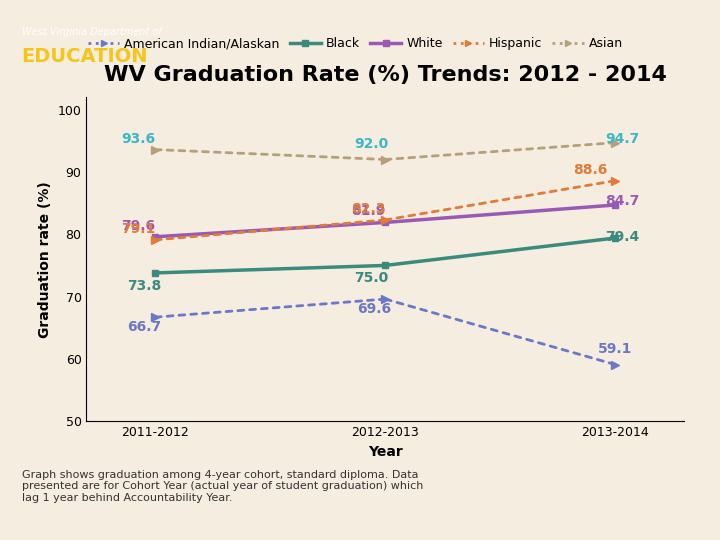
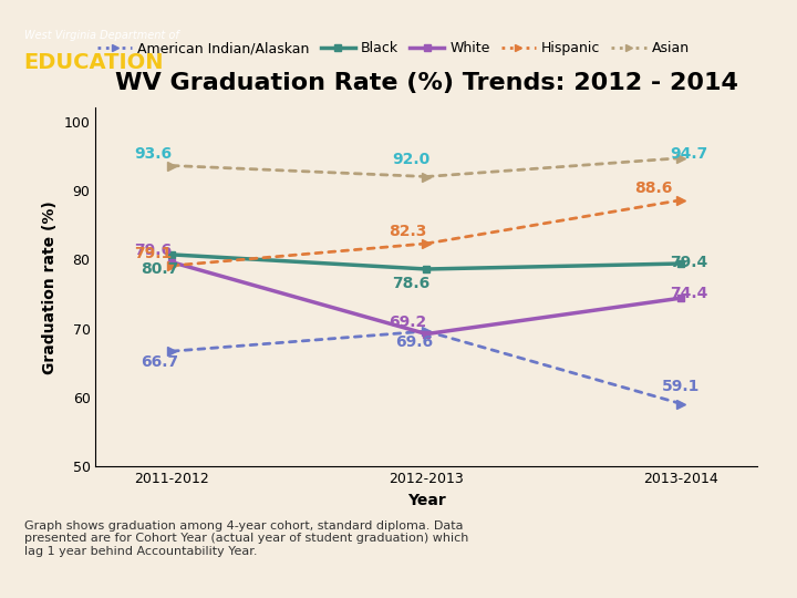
Black/2011-2012: 73.8 -> 80.7
Black/2012-2013: 75.0 -> 78.6
White/2012-2013: 81.9 -> 69.2
White/2013-2014: 84.7 -> 74.4
